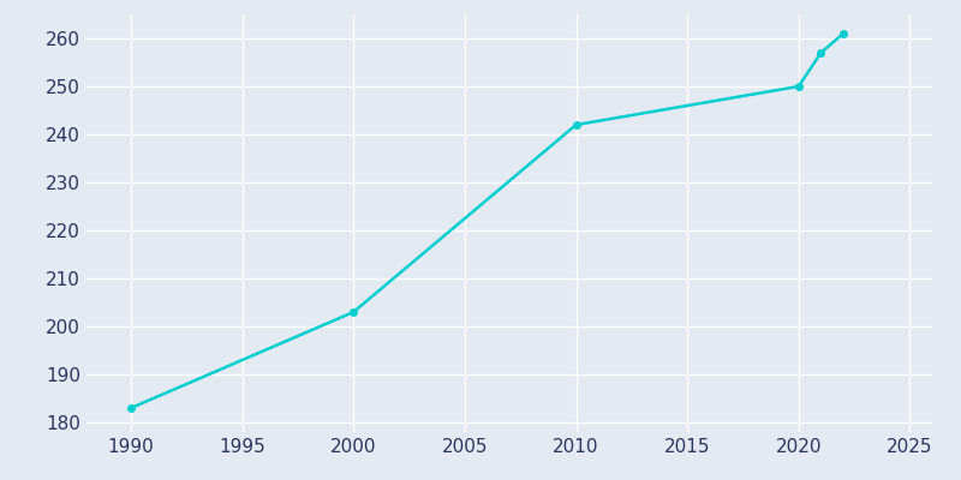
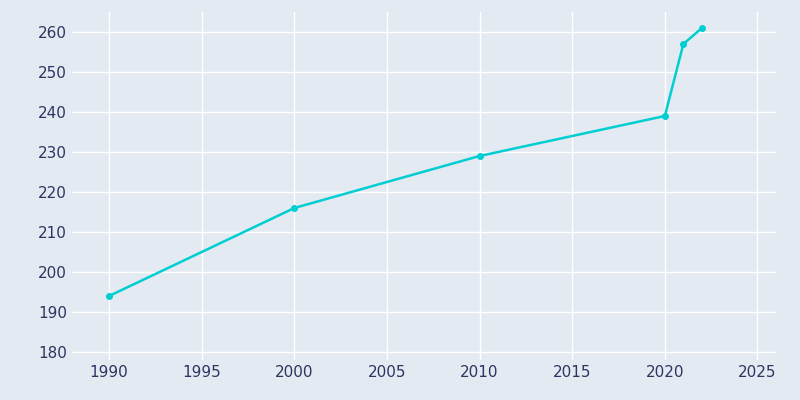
1990: 183 -> 194
2000: 203 -> 216
2010: 242 -> 229
2020: 250 -> 239
